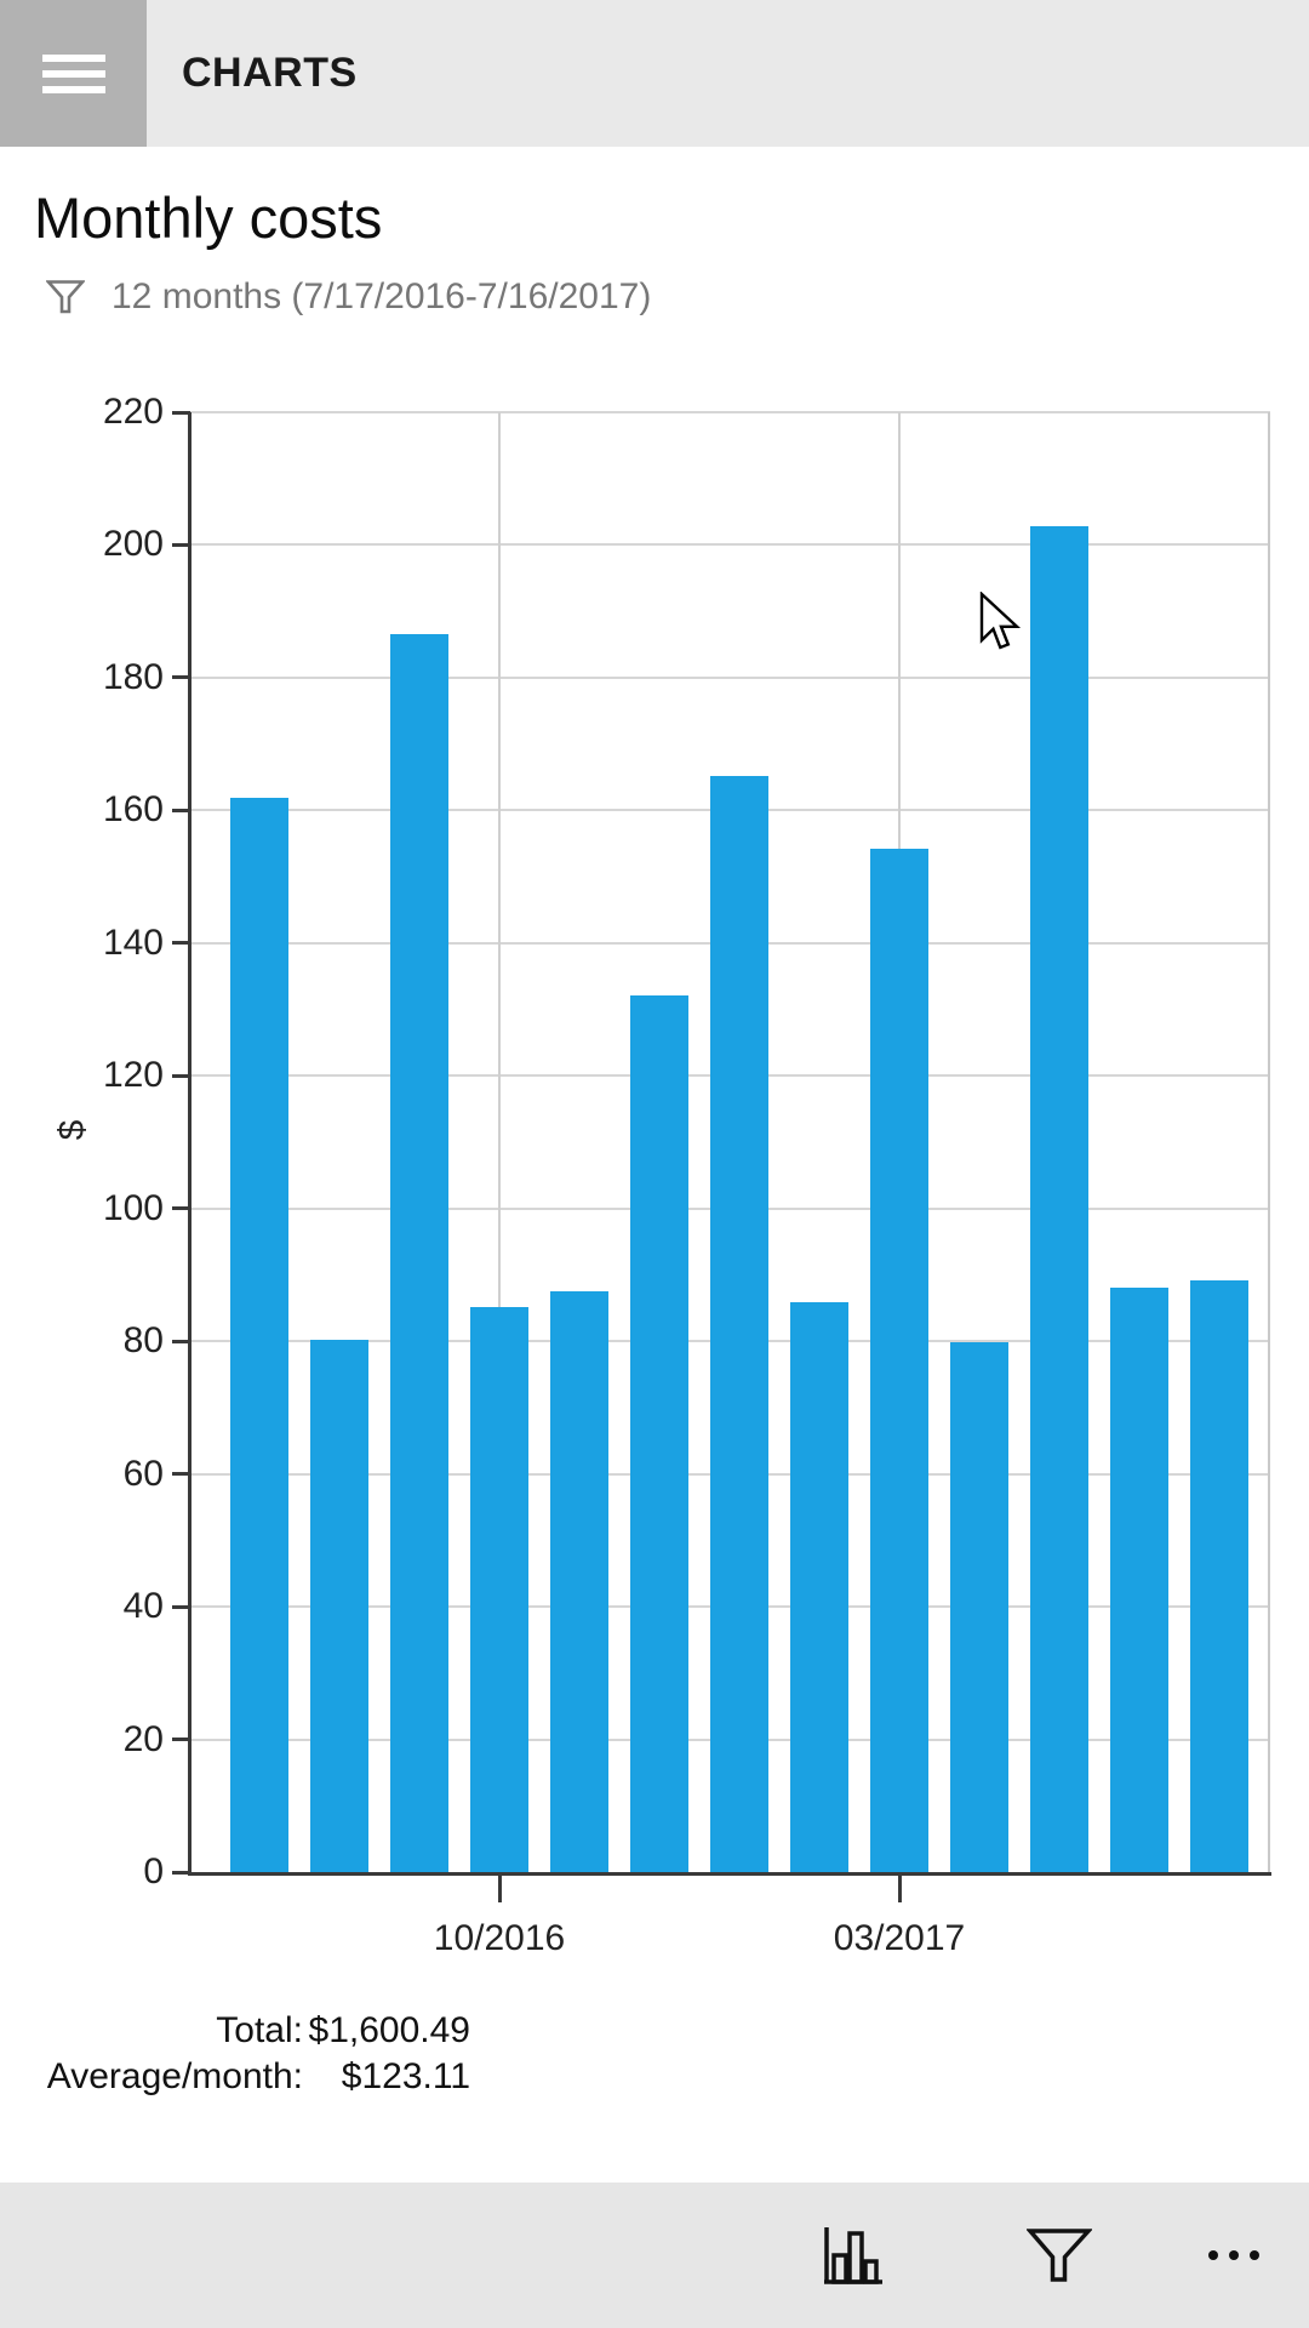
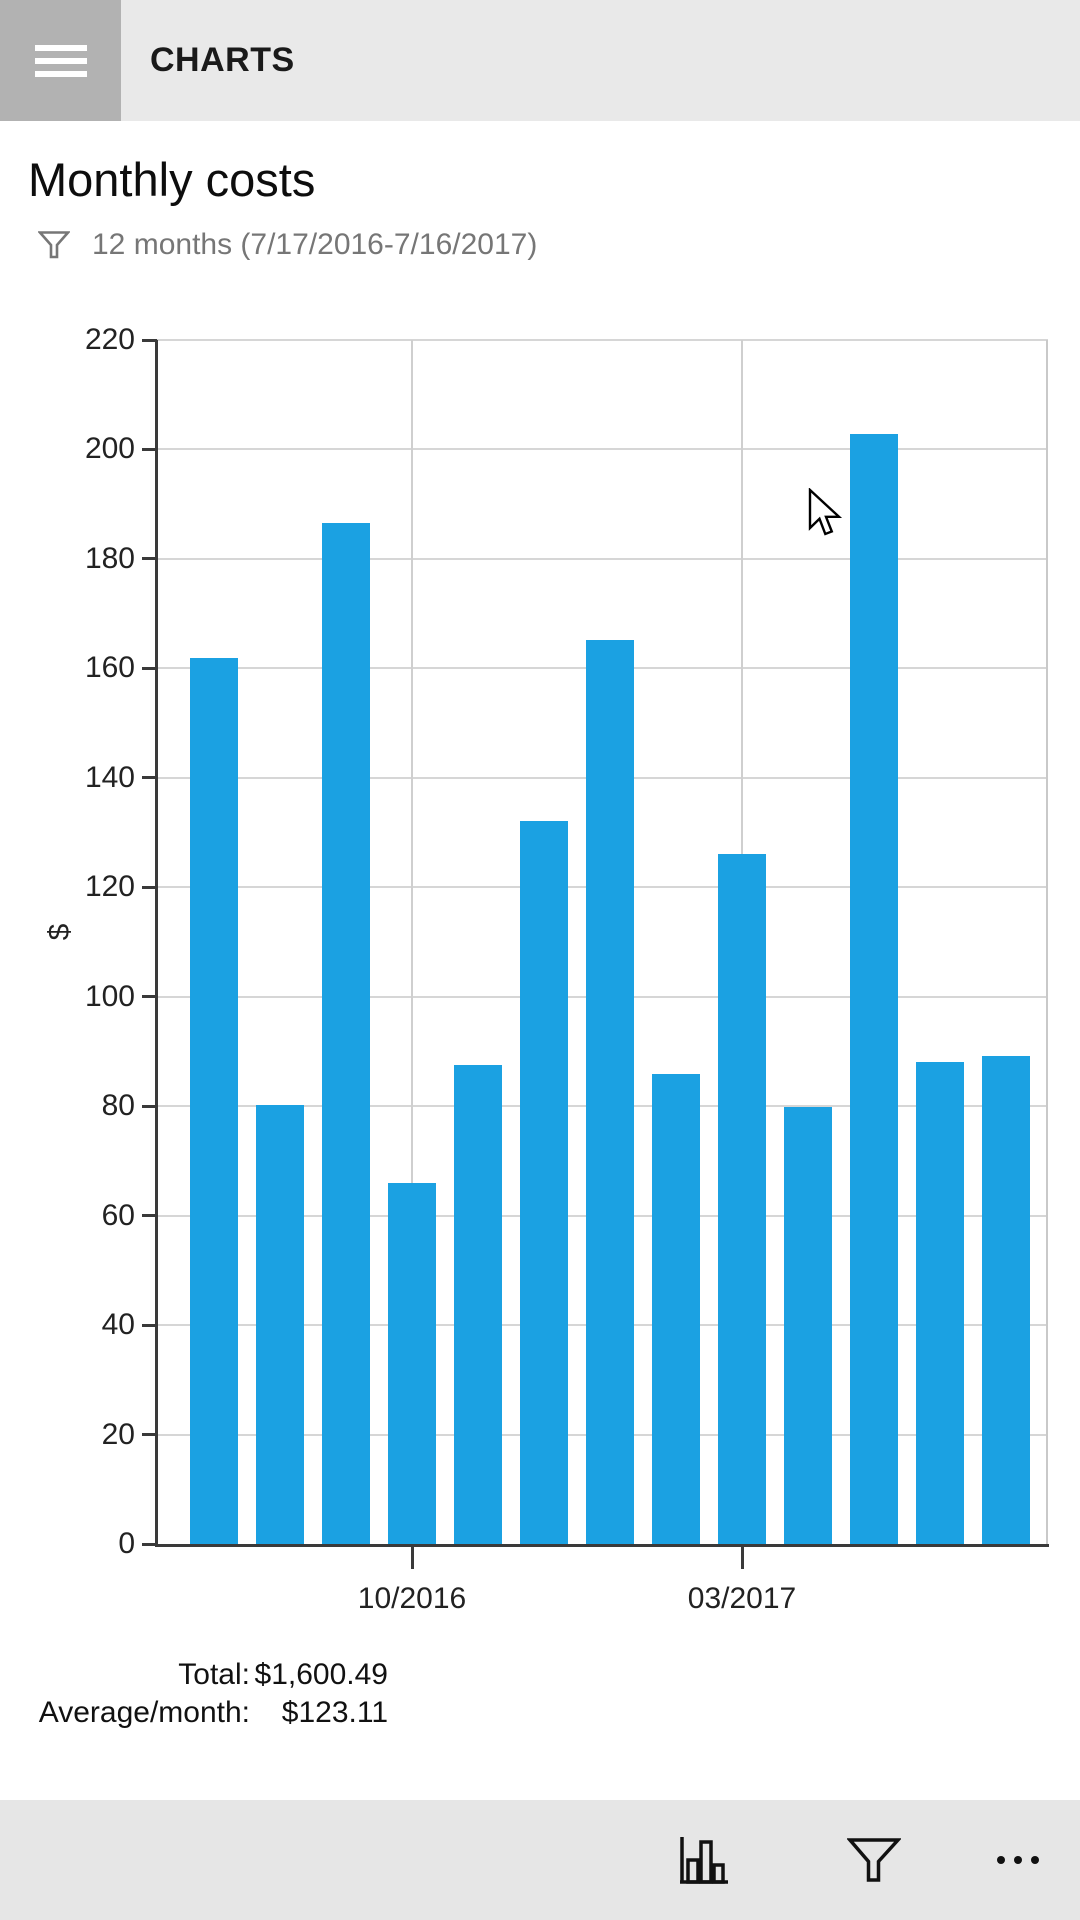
10/2016: 85 -> 66
03/2017: 154 -> 126
